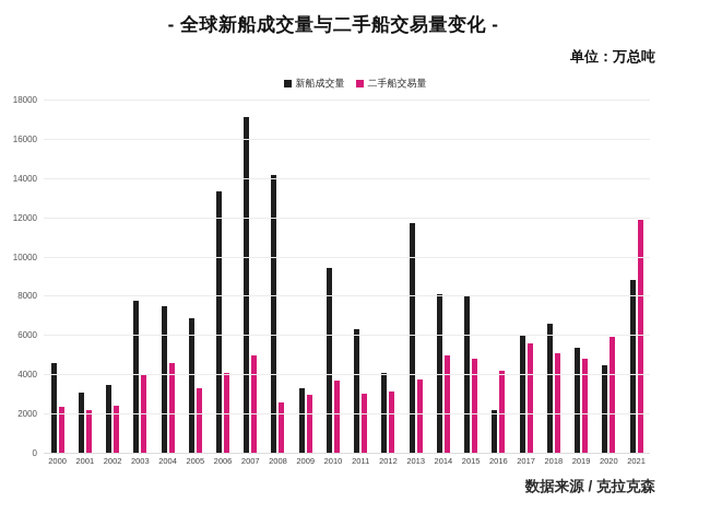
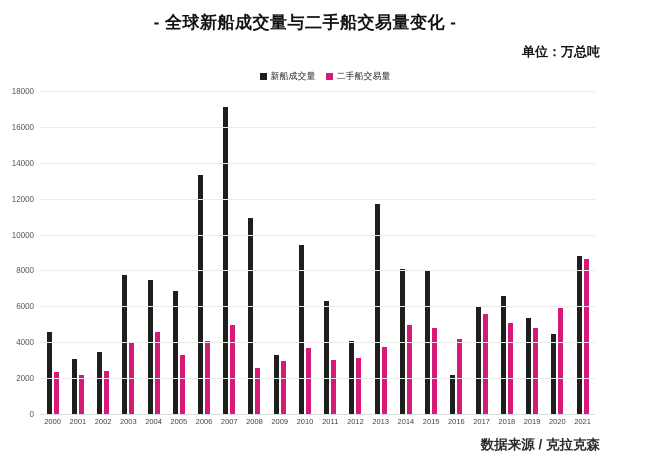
新船成交量/2008: 14200 -> 11000
二手船交易量/2021: 11900 -> 8700
